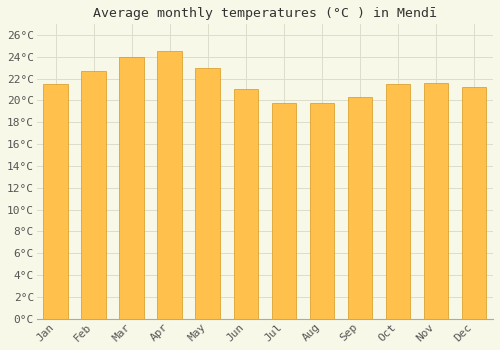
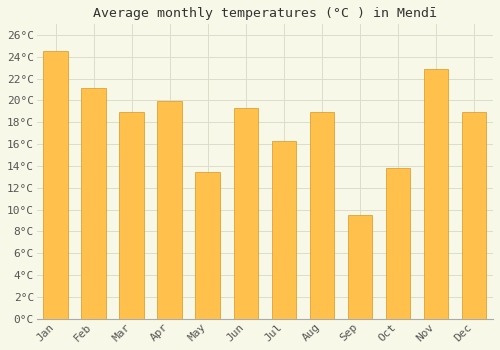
Jan: 21.5°C -> 24.5°C
Feb: 22.7°C -> 21.1°C
Mar: 24.0°C -> 18.9°C
Apr: 24.5°C -> 19.9°C
May: 23.0°C -> 13.4°C
Jun: 21.0°C -> 19.3°C
Jul: 19.8°C -> 16.3°C
Aug: 19.8°C -> 18.9°C
Sep: 20.3°C -> 9.5°C
Oct: 21.5°C -> 13.8°C
Nov: 21.6°C -> 22.9°C
Dec: 21.2°C -> 18.9°C
